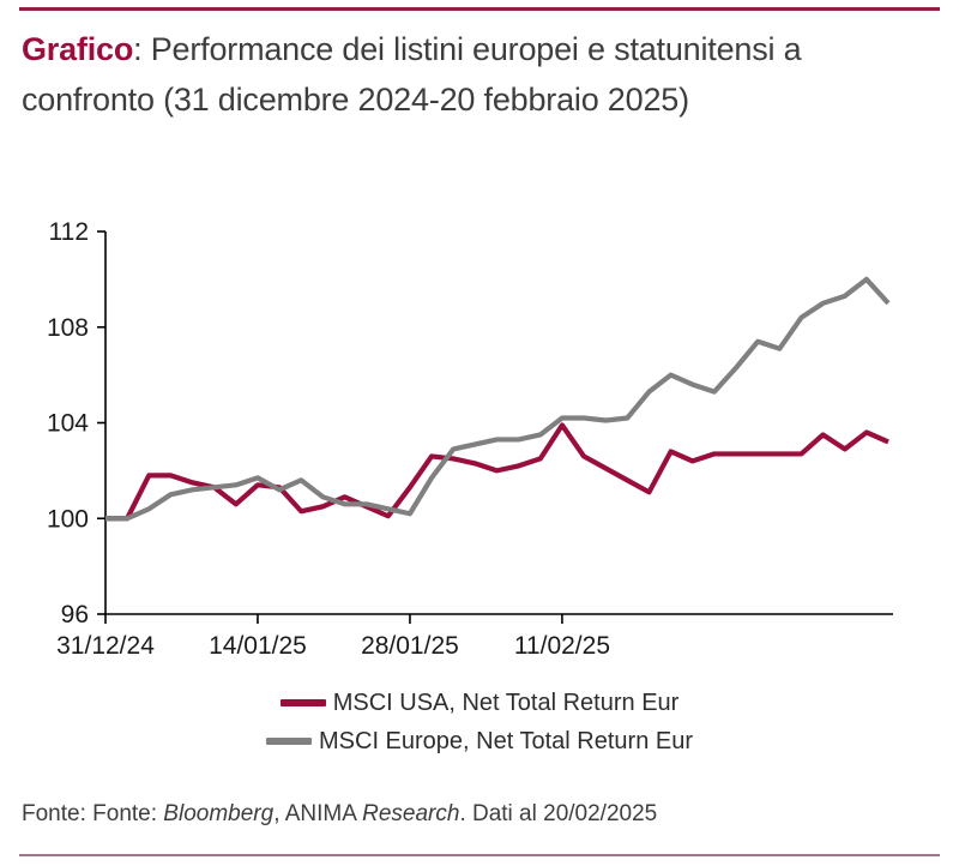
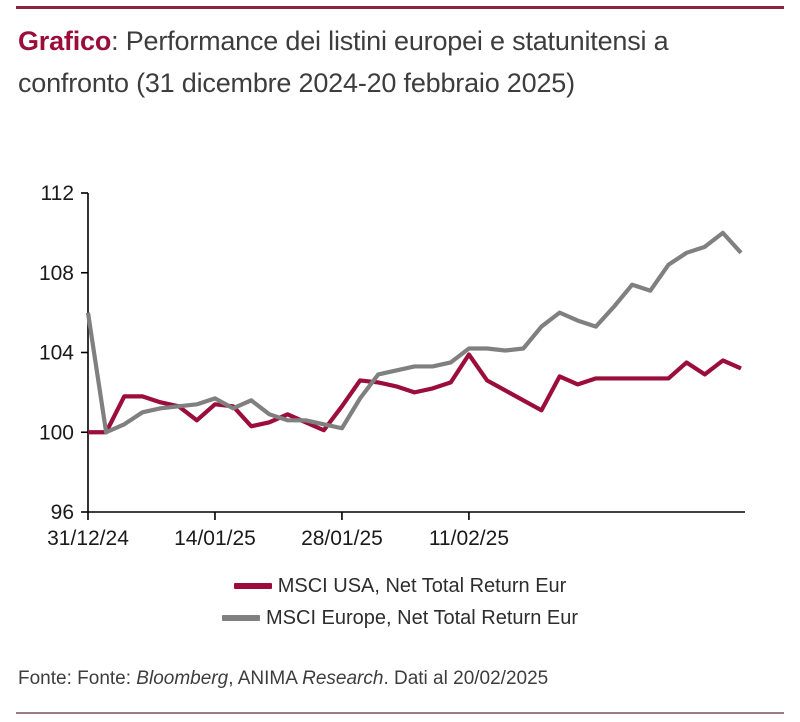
MSCI Europe, Net Total Return Eur/31/12/24: 100.0 -> 106.0
